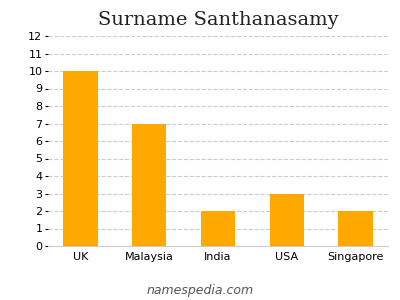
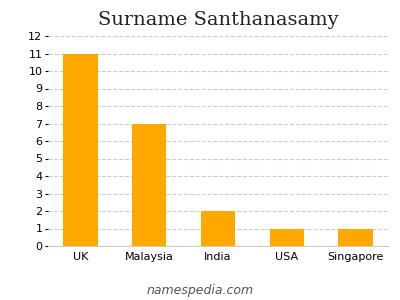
UK: 10 -> 11
USA: 3 -> 1
Singapore: 2 -> 1
